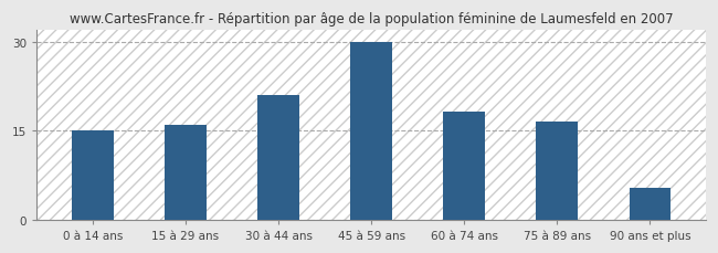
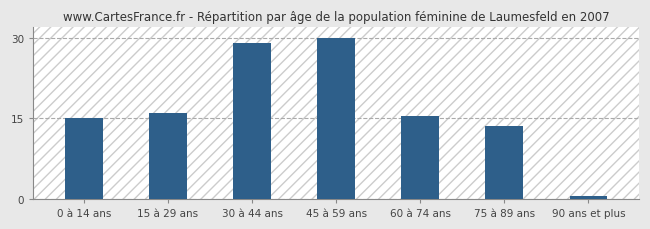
30 à 44 ans: 21.0 -> 29.0
60 à 74 ans: 18.2 -> 15.5
75 à 89 ans: 16.6 -> 13.5
90 ans et plus: 5.4 -> 0.5
